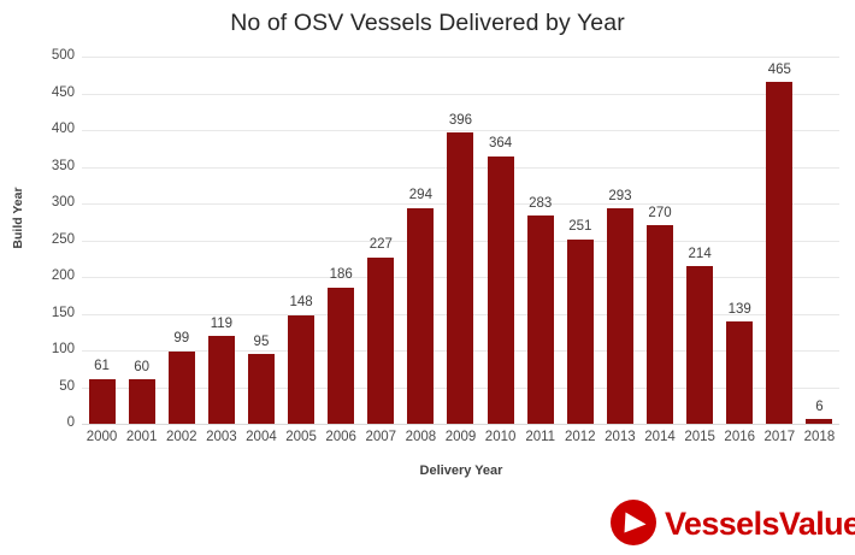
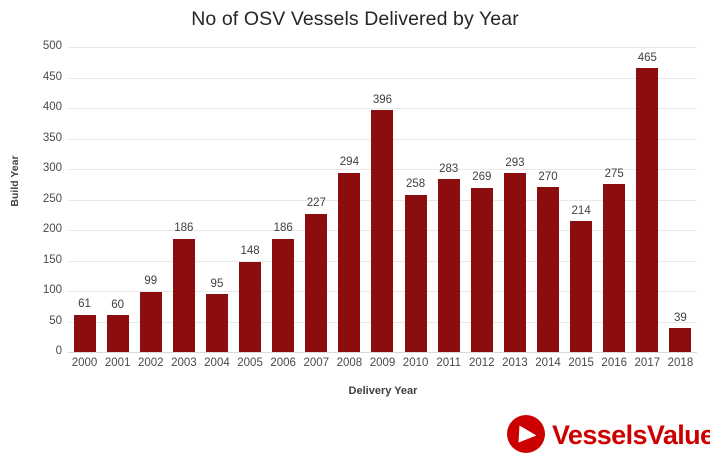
2003: 119 -> 186
2010: 364 -> 258
2012: 251 -> 269
2016: 139 -> 275
2018: 6 -> 39
